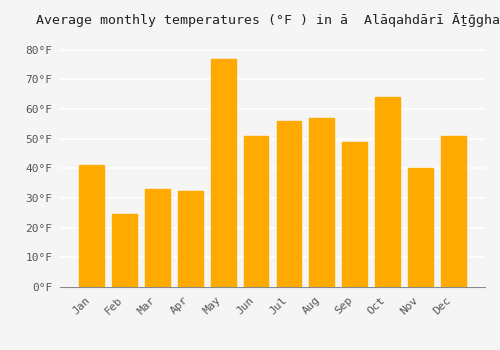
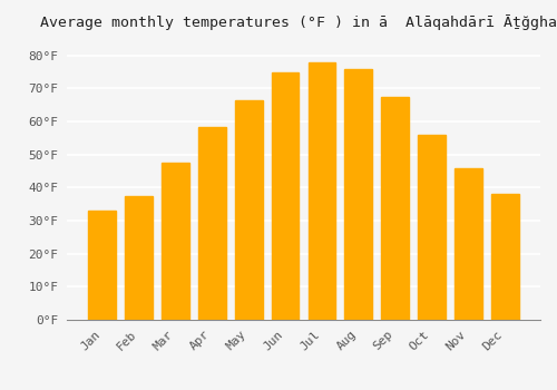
Jan: 41.0°F -> 33.0°F
Feb: 24.5°F -> 37.5°F
Mar: 33.0°F -> 47.5°F
Apr: 32.5°F -> 58.5°F
May: 77.0°F -> 66.5°F
Jun: 51.0°F -> 75.0°F
Jul: 56.0°F -> 78.0°F
Aug: 57.0°F -> 76.0°F
Sep: 49.0°F -> 67.5°F
Oct: 64.0°F -> 56.0°F
Nov: 40.0°F -> 46.0°F
Dec: 51.0°F -> 38.0°F
